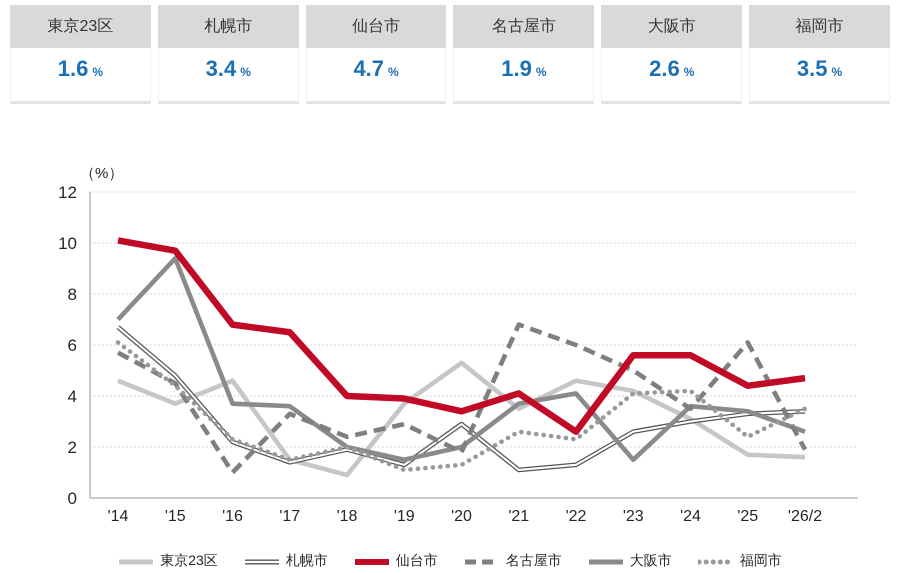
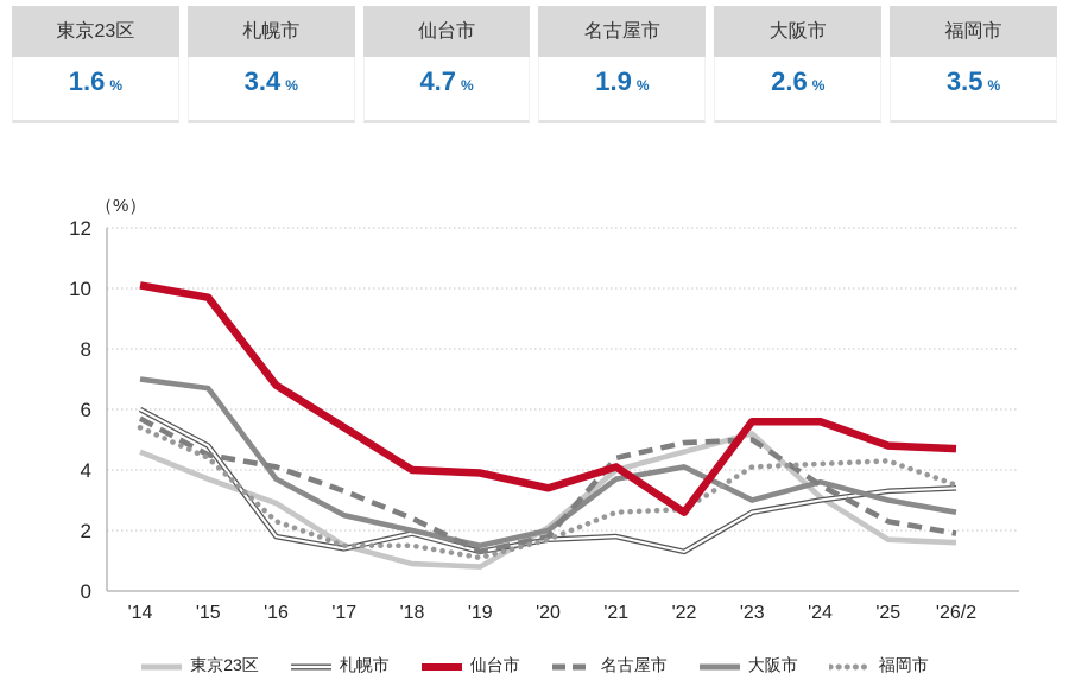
札幌市/'14: 6.7 -> 6.0
福岡市/'14: 6.1 -> 5.4
大阪市/'15: 9.4 -> 6.7
東京23区/'16: 4.6 -> 2.9
札幌市/'16: 2.2 -> 1.8
名古屋市/'16: 1.0 -> 4.1
仙台市/'17: 6.5 -> 5.4
大阪市/'17: 3.6 -> 2.5
福岡市/'18: 2.0 -> 1.5
東京23区/'19: 3.7 -> 0.8
名古屋市/'19: 2.9 -> 1.3
東京23区/'20: 5.3 -> 2.1
札幌市/'20: 2.9 -> 1.7
福岡市/'20: 1.3 -> 1.7
東京23区/'21: 3.5 -> 4.0
札幌市/'21: 1.1 -> 1.8
名古屋市/'21: 6.8 -> 4.4
名古屋市/'22: 6.0 -> 4.9
福岡市/'22: 2.3 -> 2.7
東京23区/'23: 4.2 -> 5.2
大阪市/'23: 1.5 -> 3.0
仙台市/'25: 4.4 -> 4.8
名古屋市/'25: 6.1 -> 2.3
大阪市/'25: 3.4 -> 3.0
福岡市/'25: 2.4 -> 4.3
